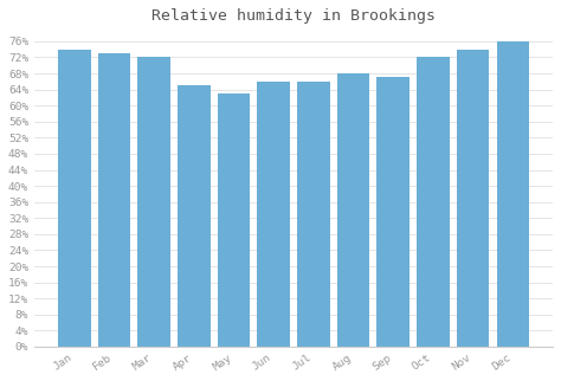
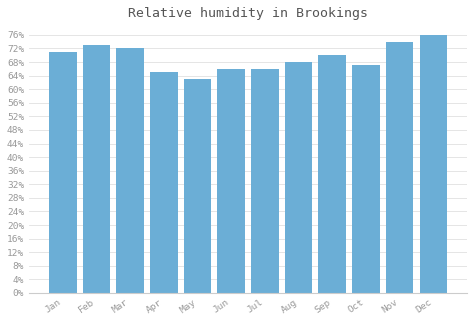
Jan: 74% -> 71%
Sep: 67% -> 70%
Oct: 72% -> 67%
